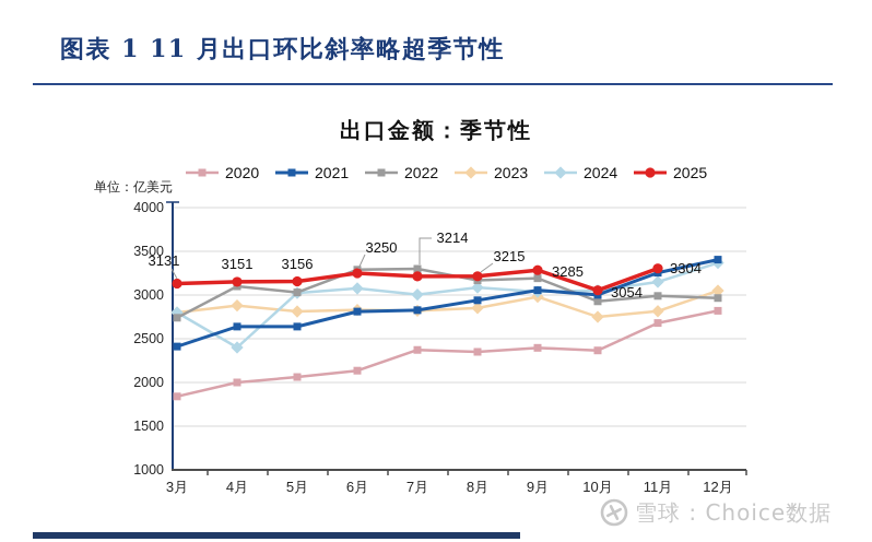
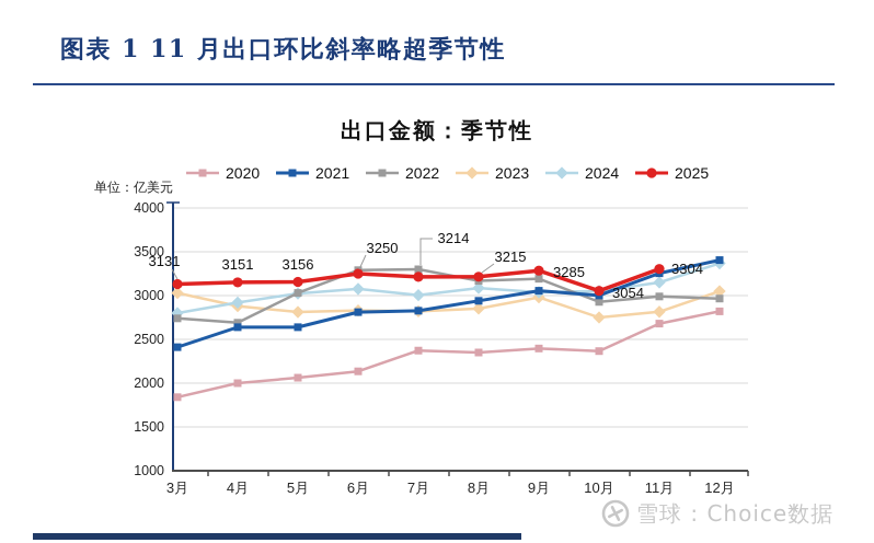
2023/3月: 2800 -> 3000
2022/4月: 3100 -> 2700
2024/4月: 2400 -> 2900
